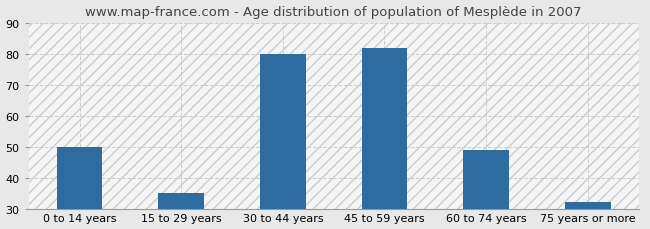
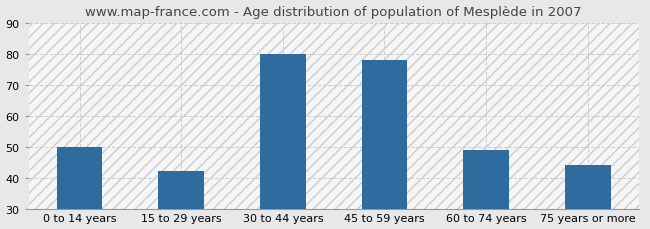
15 to 29 years: 35 -> 42
45 to 59 years: 82 -> 78
75 years or more: 32 -> 44
